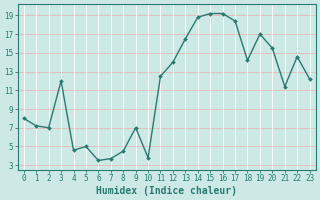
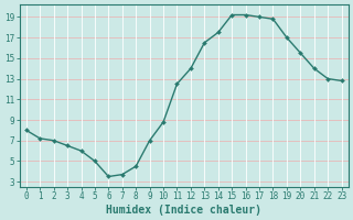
3: 12.0 -> 6.5
4: 4.6 -> 6.0
10: 3.8 -> 8.8
14: 18.8 -> 17.5
17: 18.4 -> 19.0
18: 14.2 -> 18.8
21: 11.4 -> 14.0
22: 14.6 -> 13.0
23: 12.2 -> 12.8
